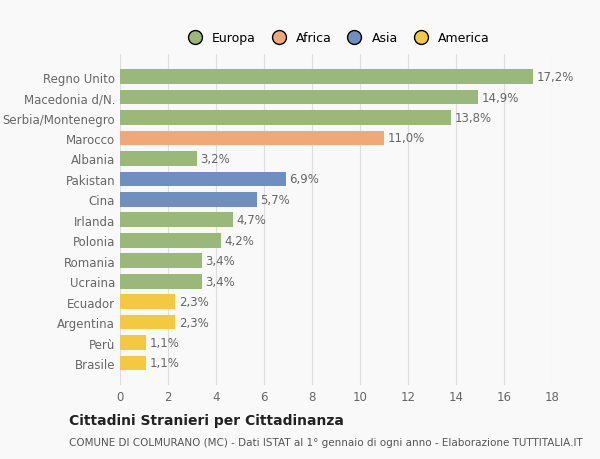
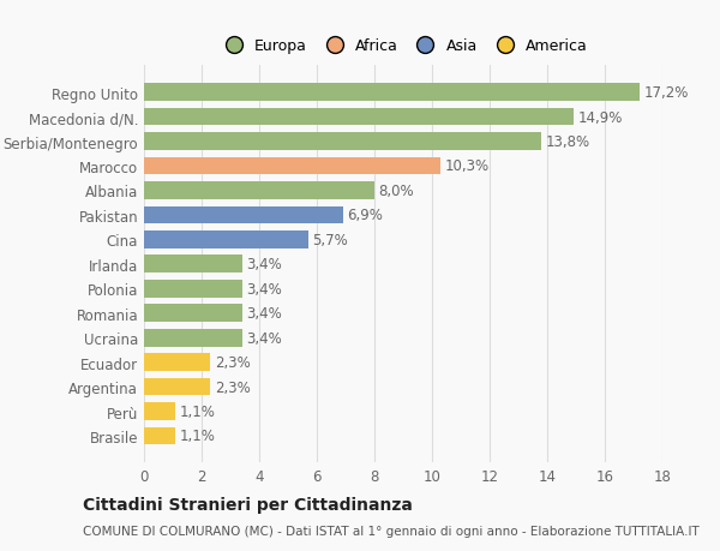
Marocco: 11,0% -> 10,3%
Albania: 3,2% -> 8,0%
Irlanda: 4,7% -> 3,4%
Polonia: 4,2% -> 3,4%
